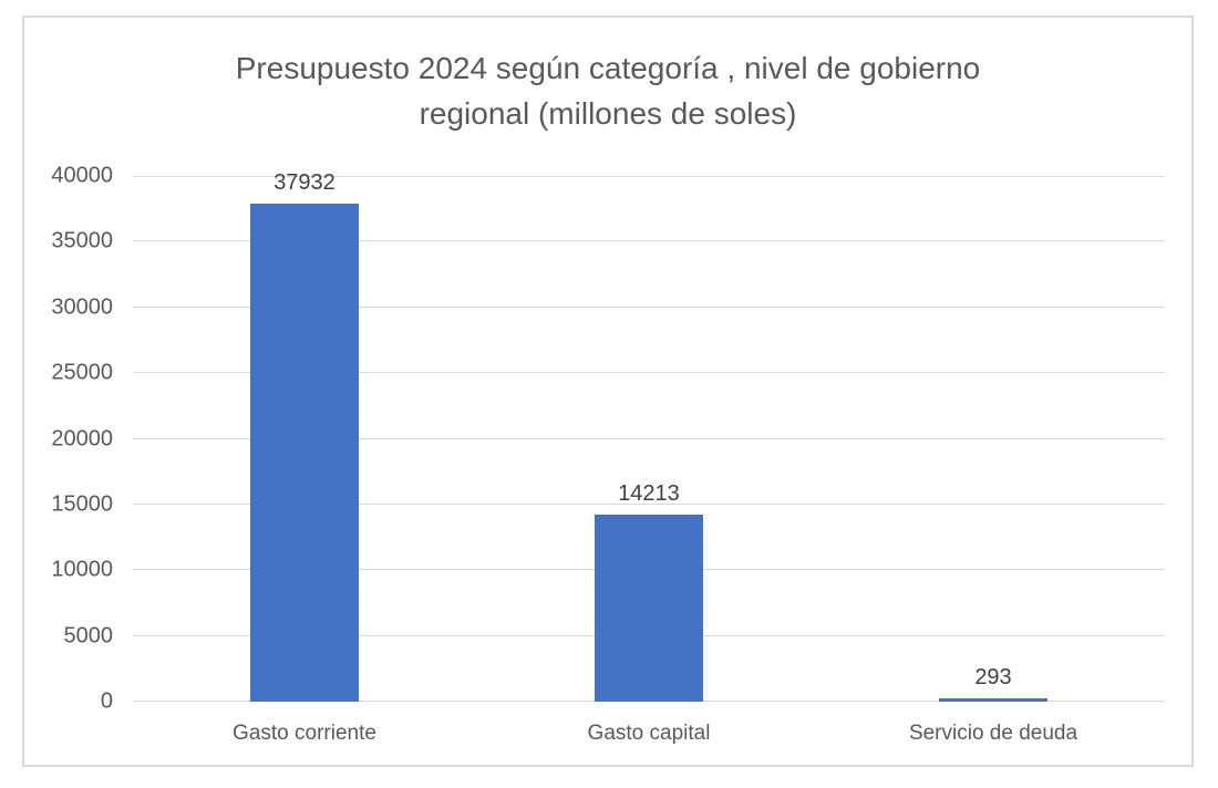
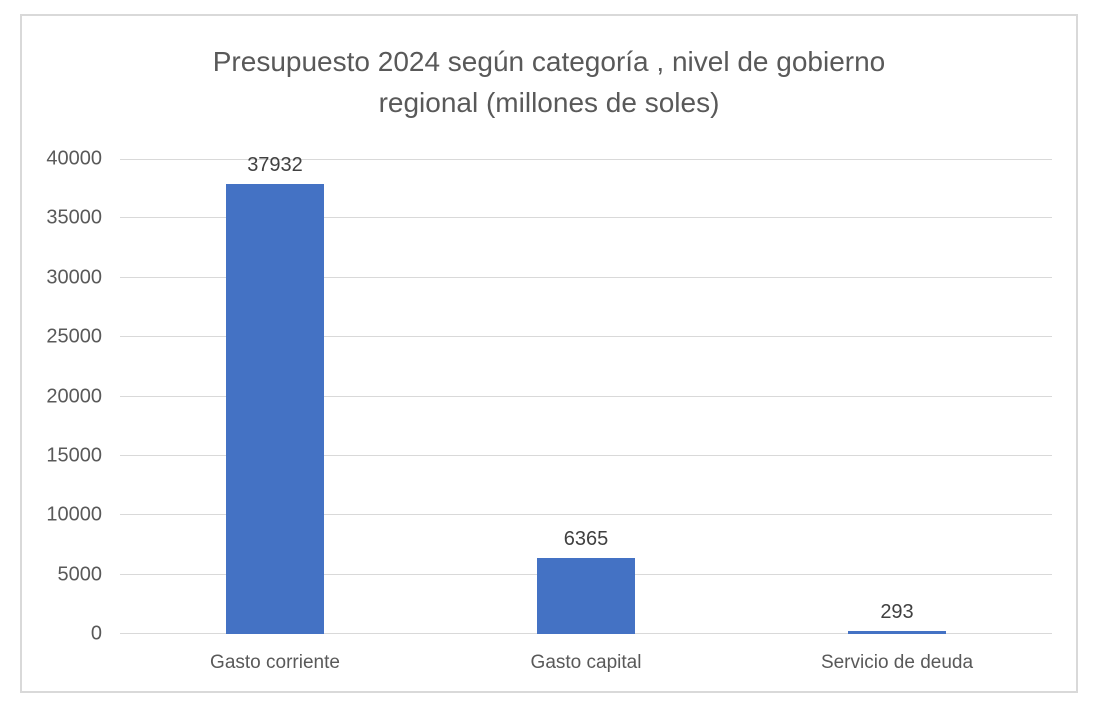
Gasto capital: 14213 -> 6365
